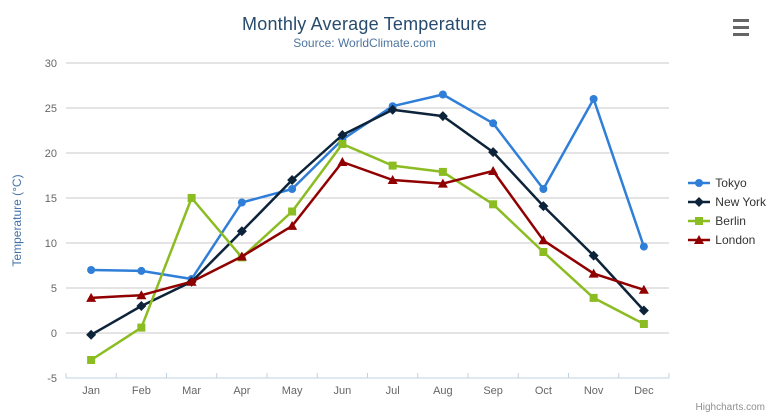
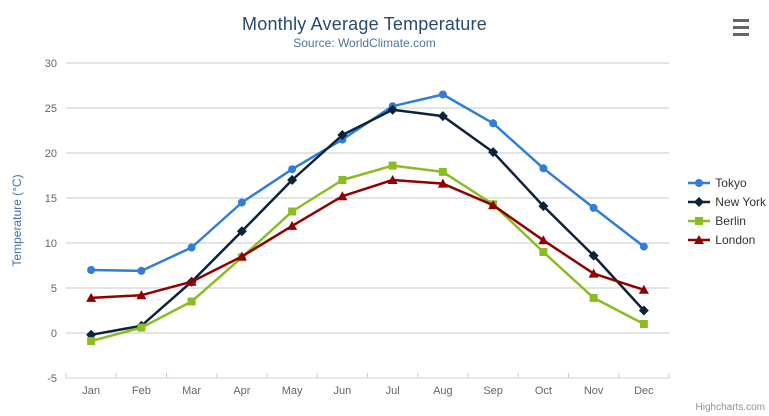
Berlin/Jan: -3 -> -1
New York/Feb: 3 -> 1
Tokyo/Mar: 6 -> 10
Berlin/Mar: 15 -> 4
Tokyo/May: 16 -> 18
Berlin/Jun: 21 -> 17
London/Jun: 19 -> 15
London/Sep: 18 -> 14
Tokyo/Oct: 16 -> 18
Tokyo/Nov: 26 -> 14
